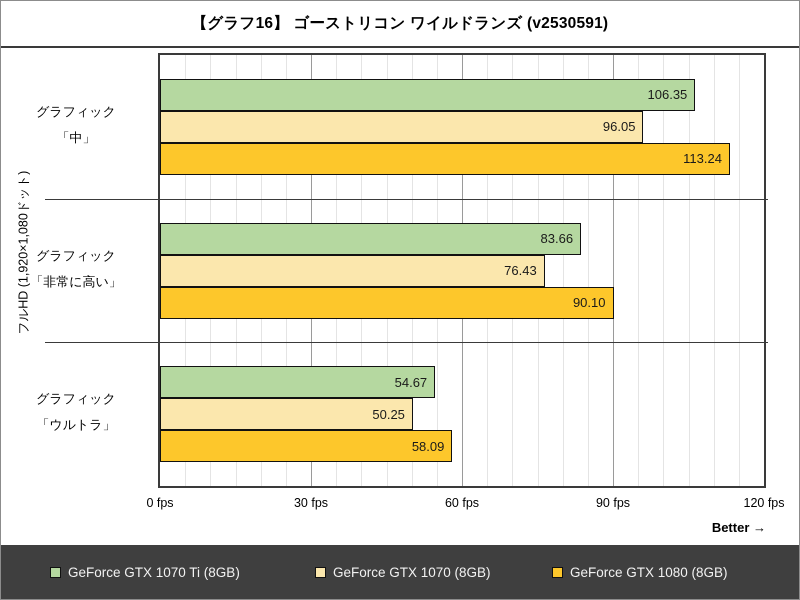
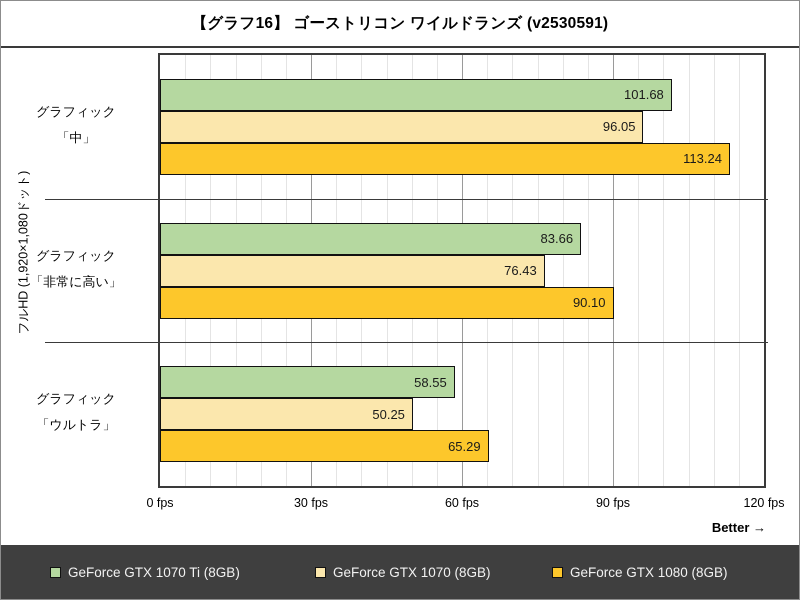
GeForce GTX 1070 Ti (8GB)/グラフィック 「中」: 106.35 -> 101.68
GeForce GTX 1070 Ti (8GB)/グラフィック 「ウルトラ」: 54.67 -> 58.55
GeForce GTX 1080 (8GB)/グラフィック 「ウルトラ」: 58.09 -> 65.29
